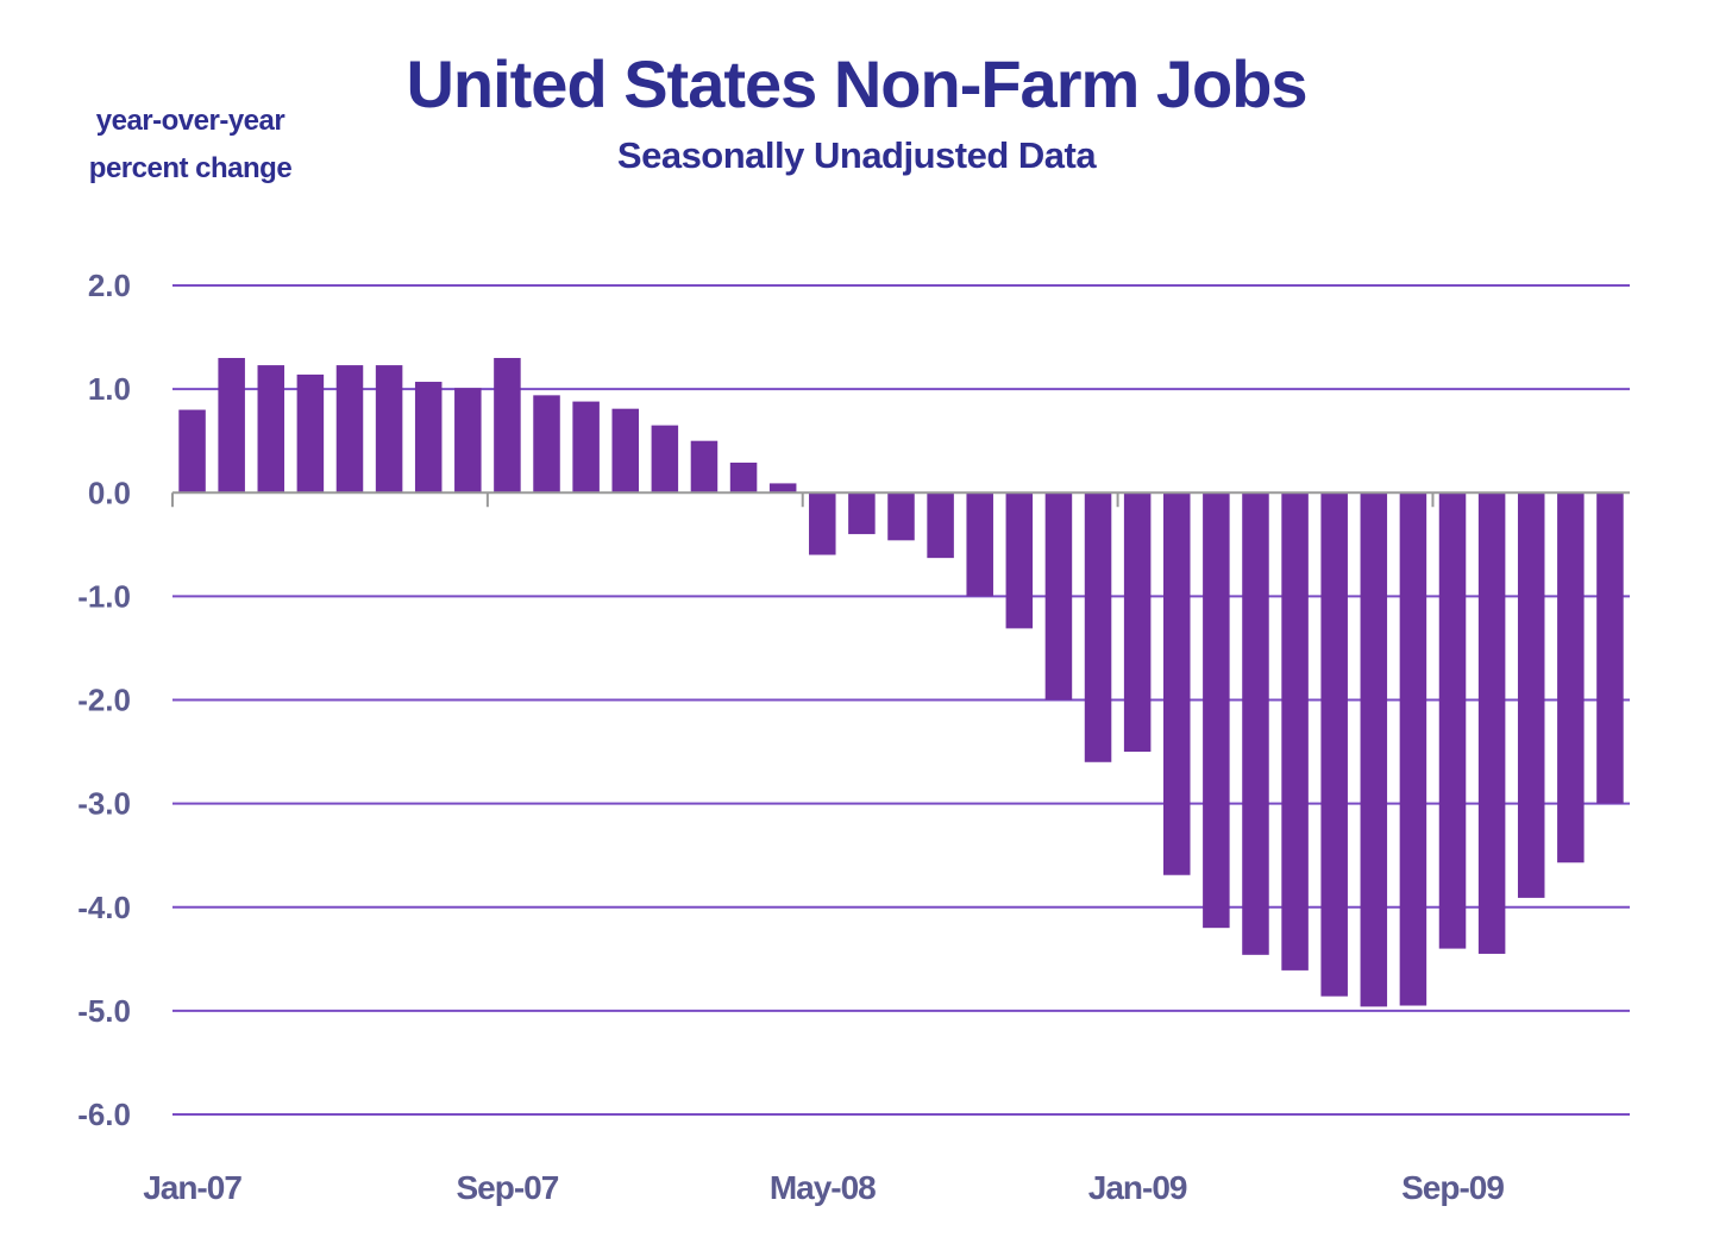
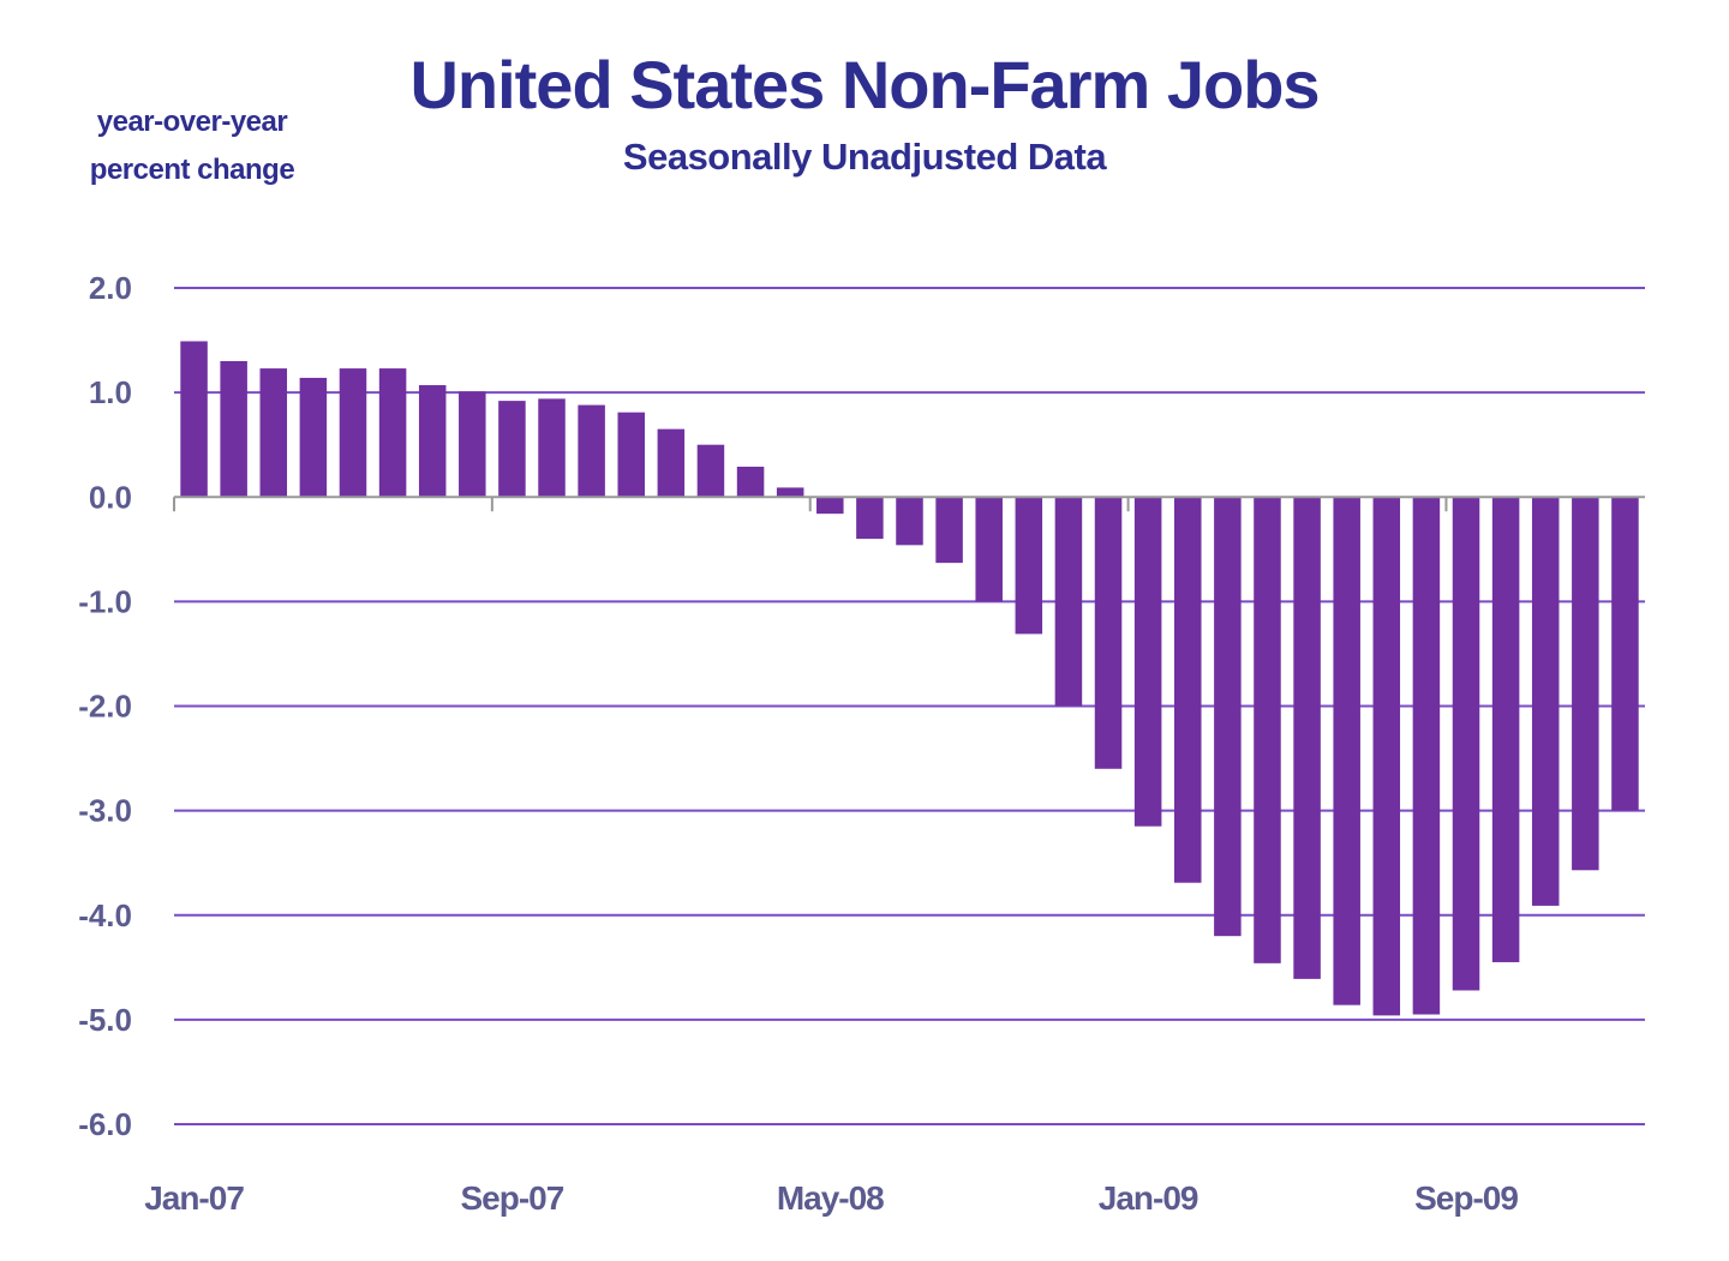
Jan-07: 0.8 -> 1.5
Sep-07: 1.3 -> 0.9
May-08: -0.6 -> -0.2
Jan-09: -2.5 -> -3.1
Sep-09: -4.4 -> -4.7
